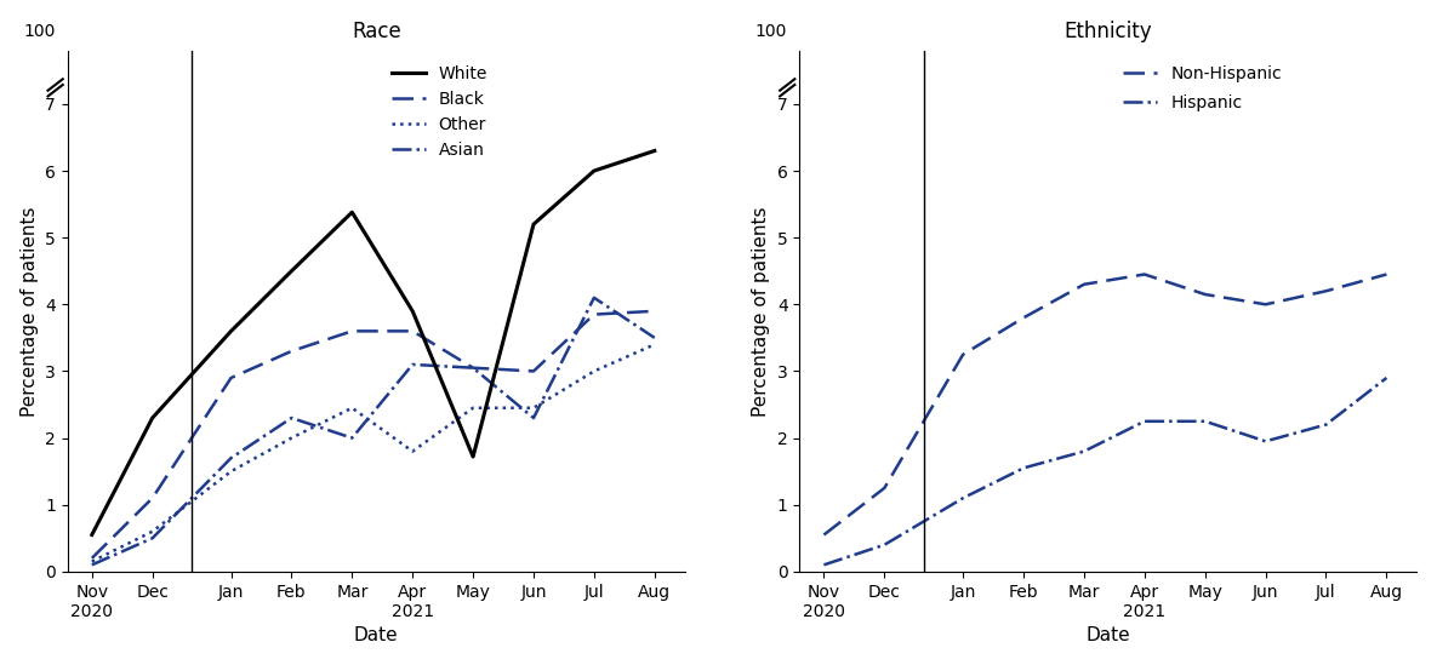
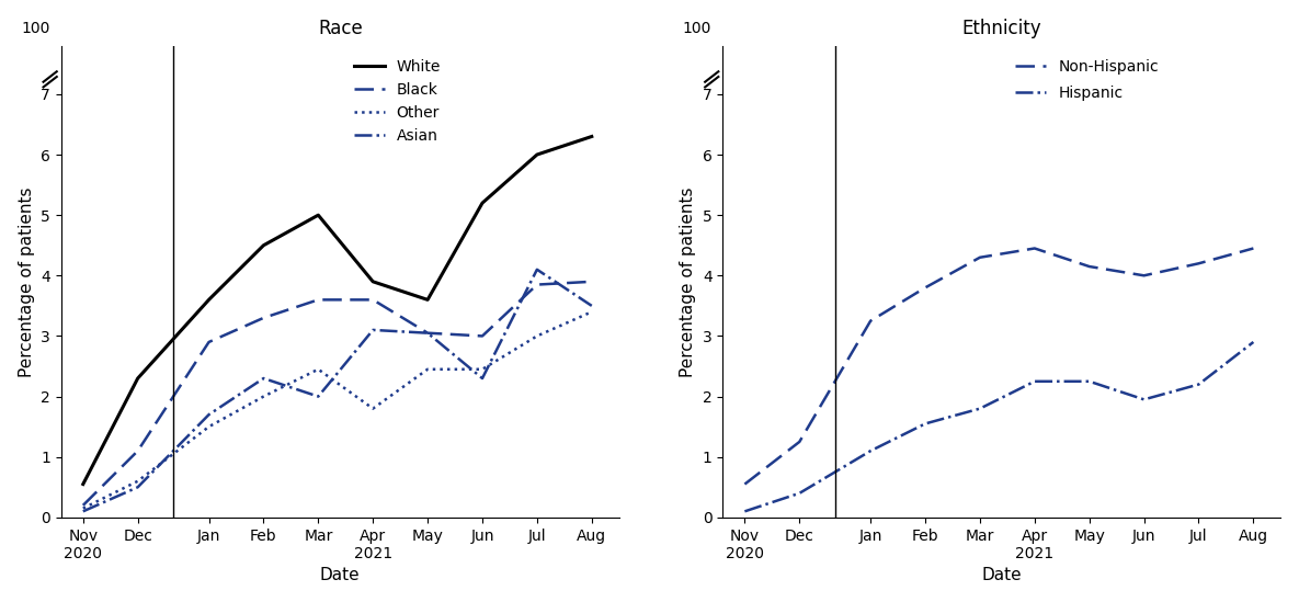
Race/White/Mar: 5.38 -> 5.00
Race/White/May: 1.72 -> 3.60
